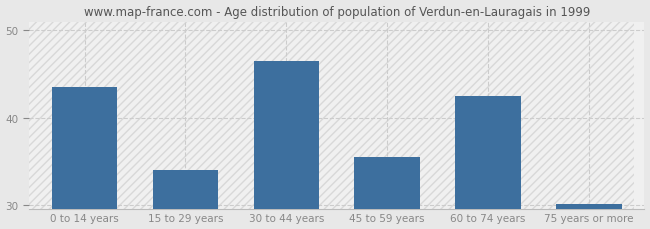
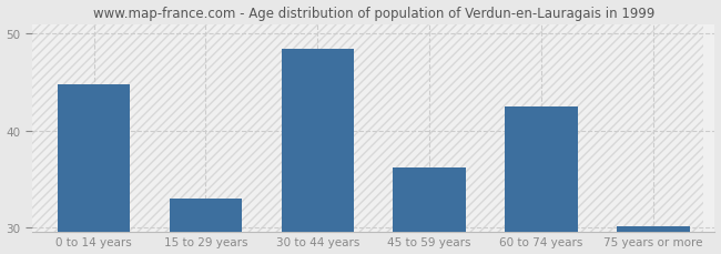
0 to 14 years: 43.5 -> 44.8
15 to 29 years: 34.0 -> 33.0
30 to 44 years: 46.5 -> 48.4
45 to 59 years: 35.5 -> 36.2
